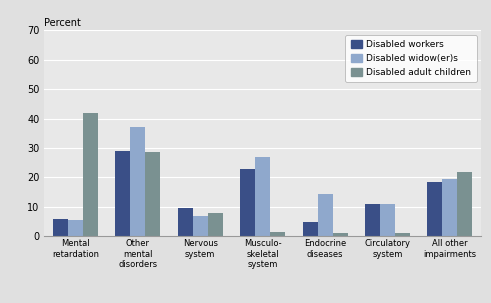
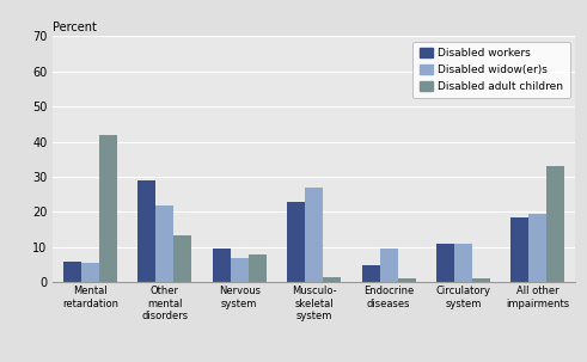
Disabled widow(er)s/Other mental disorders: 37.0 -> 22.0
Disabled adult children/Other mental disorders: 28.5 -> 13.5
Disabled widow(er)s/Endocrine diseases: 14.5 -> 9.5
Disabled adult children/All other impairments: 22.0 -> 33.0
